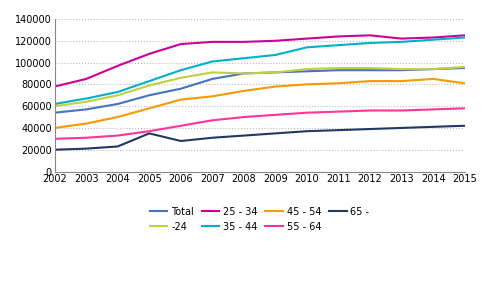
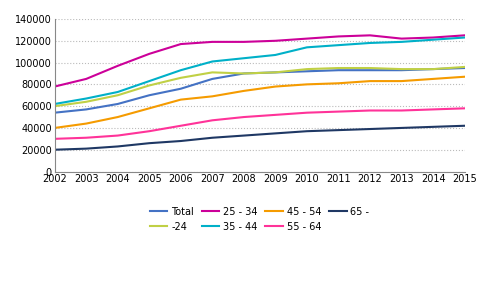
65 -/2005: 35000 -> 26000
45 - 54/2015: 81000 -> 87000
